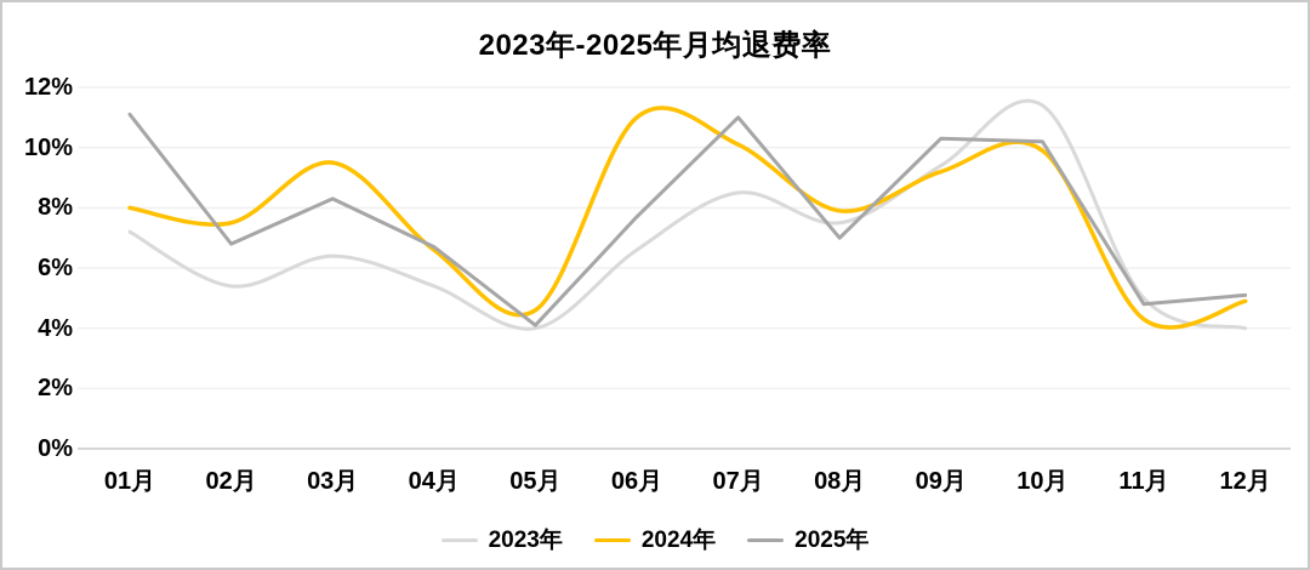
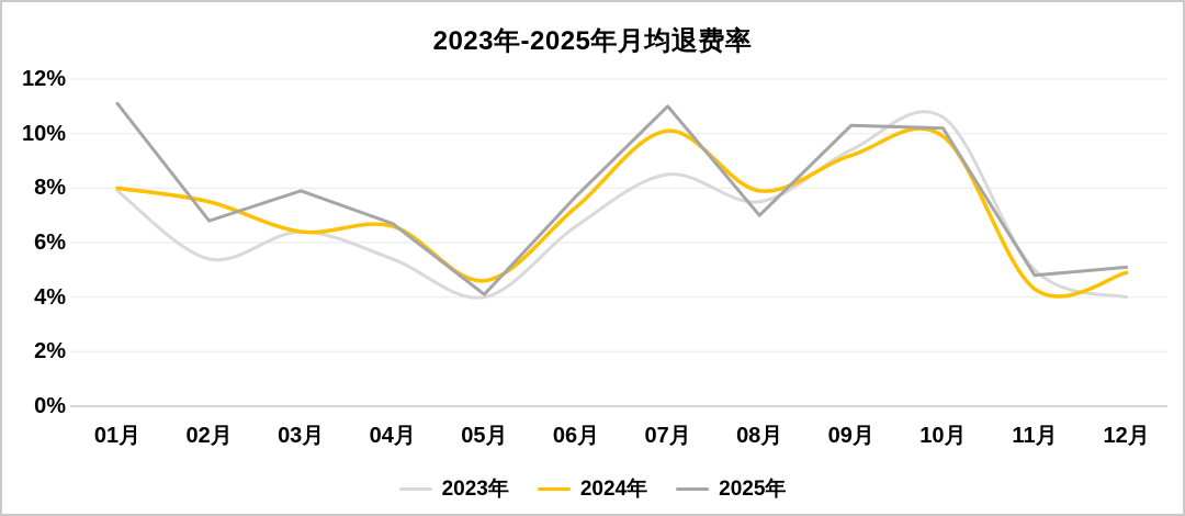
2023年/01月: 7.2% -> 7.9%
2024年/03月: 9.5% -> 6.4%
2025年/03月: 8.3% -> 7.9%
2024年/06月: 11.0% -> 7.3%
2023年/10月: 11.4% -> 10.6%
